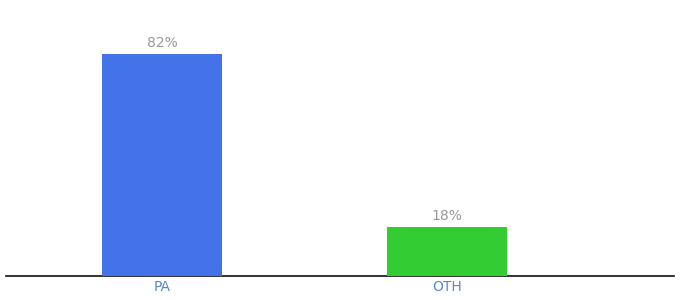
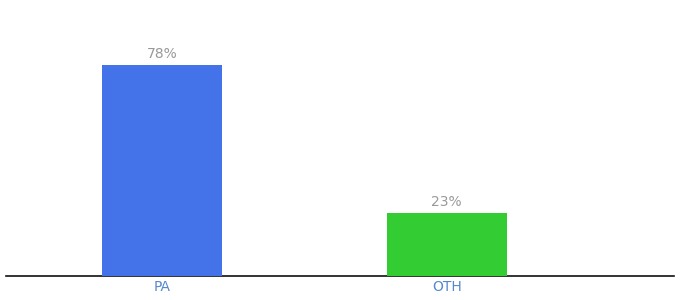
PA: 82% -> 78%
OTH: 18% -> 23%
